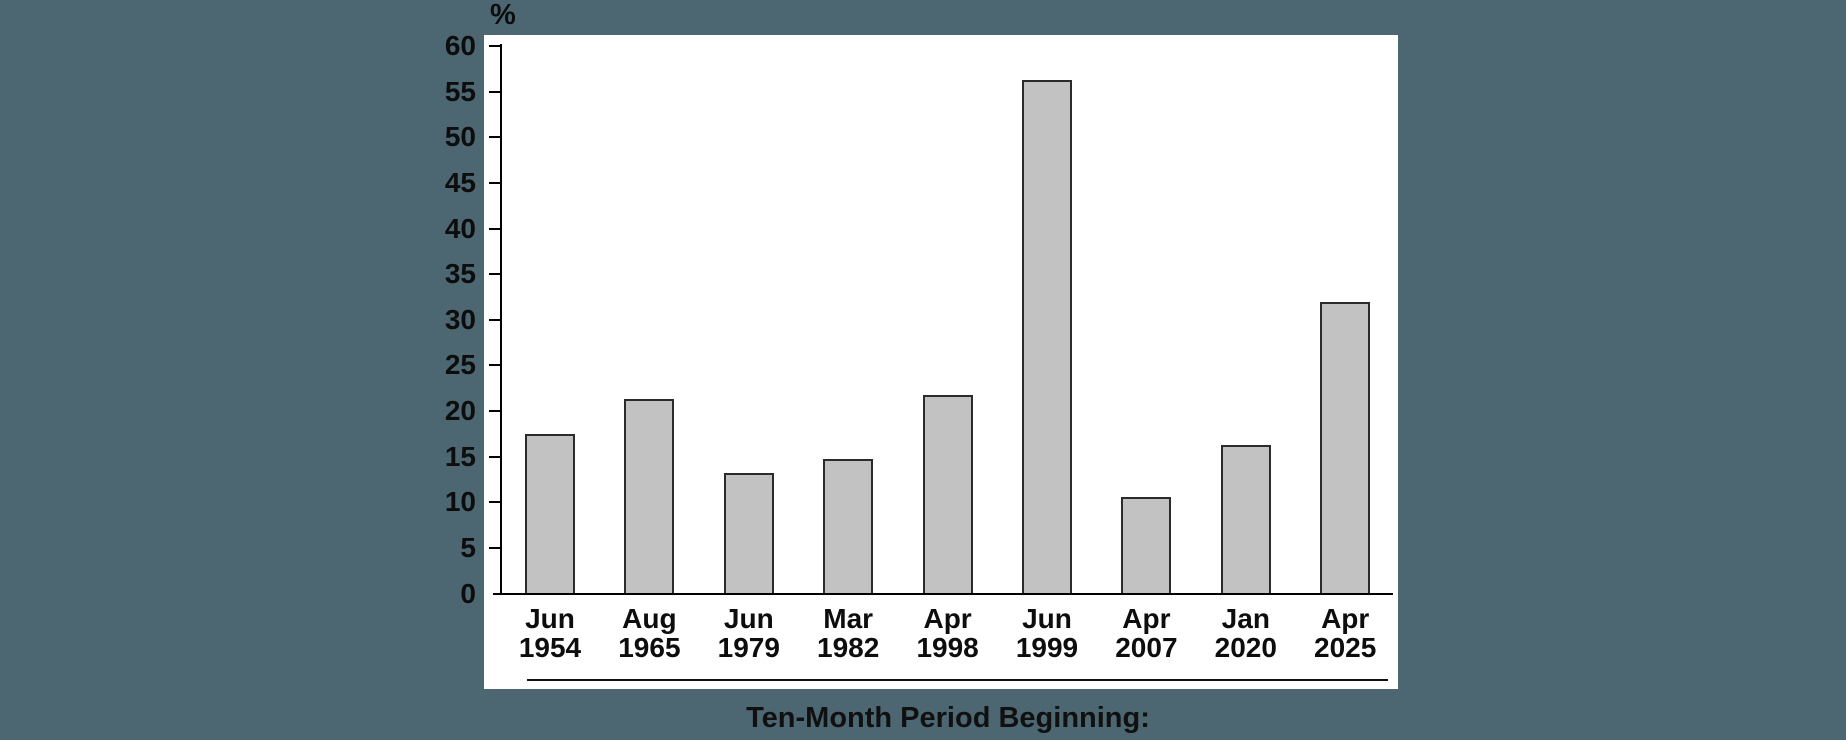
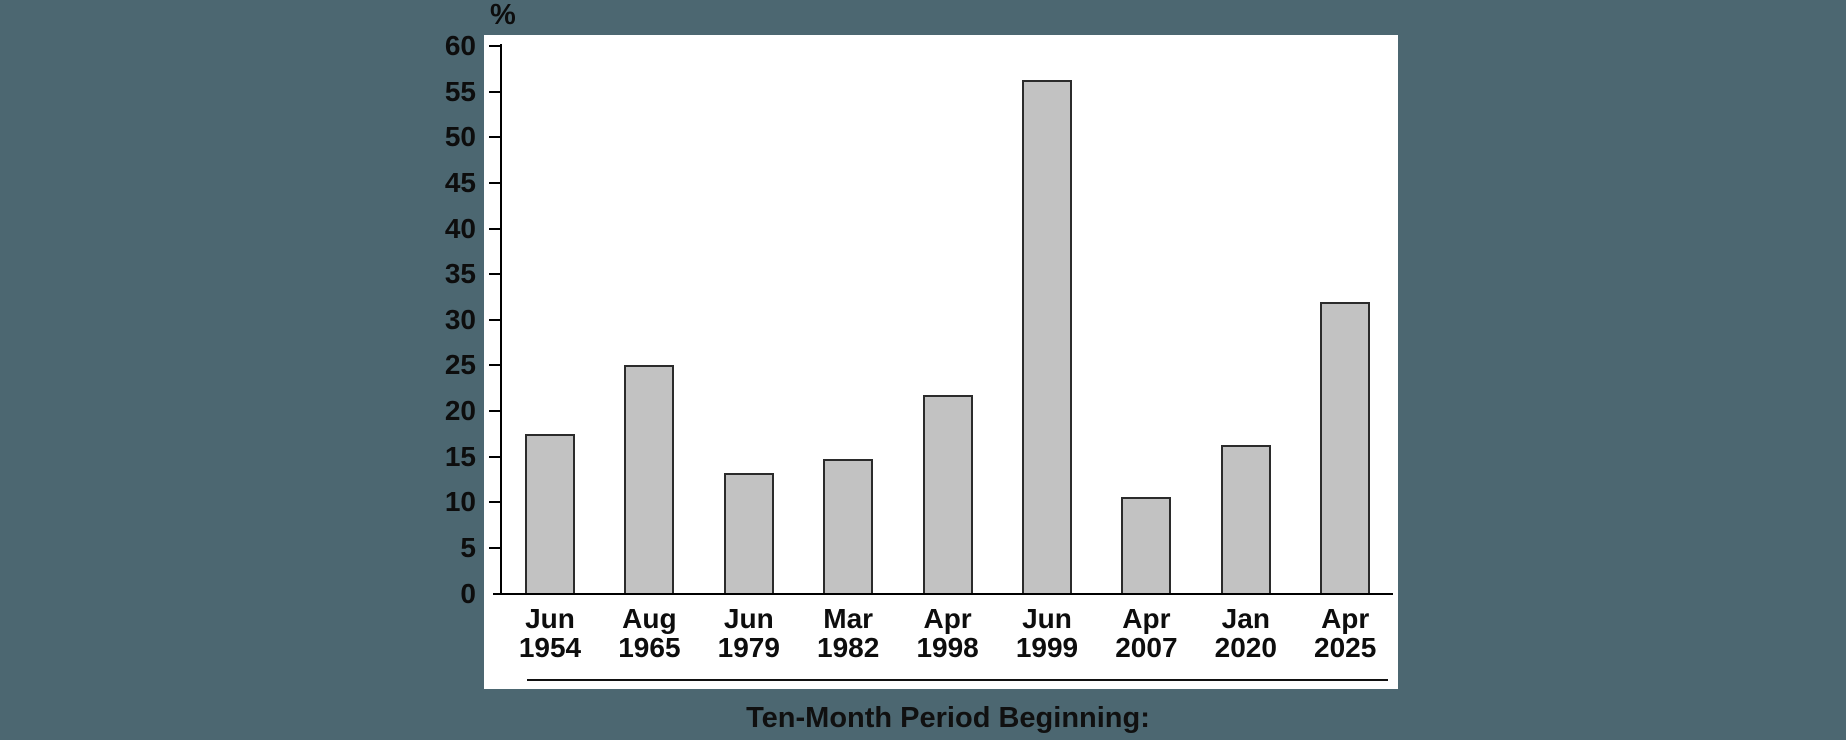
Aug 1965: 21 -> 25
